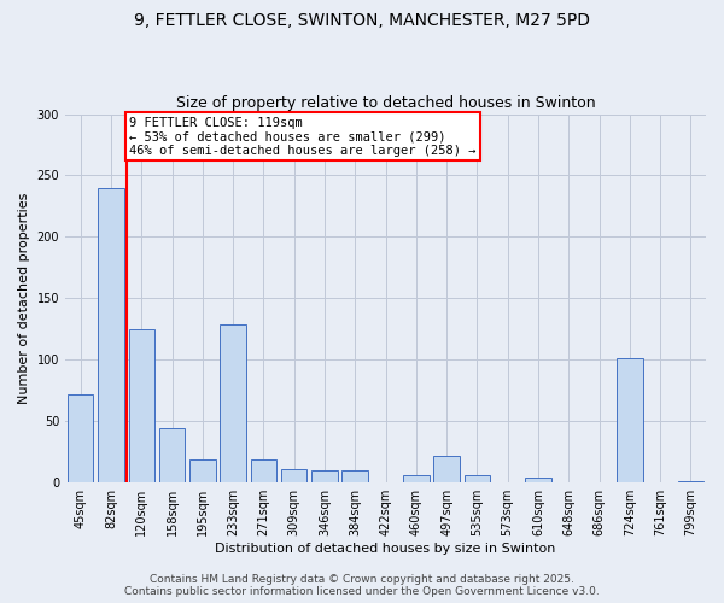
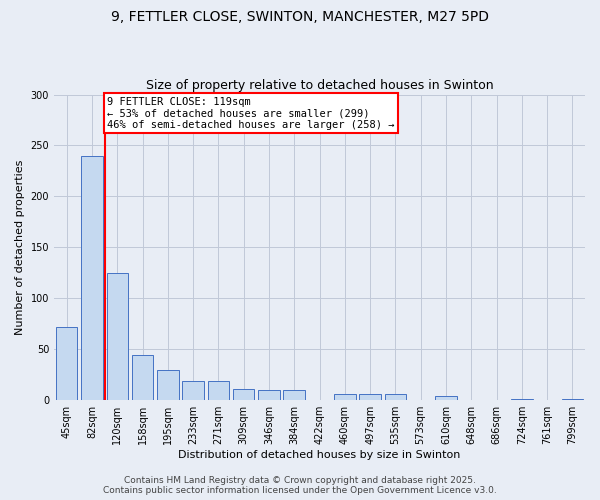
195sqm: 19 -> 30
233sqm: 129 -> 19
497sqm: 22 -> 6
724sqm: 101 -> 1
